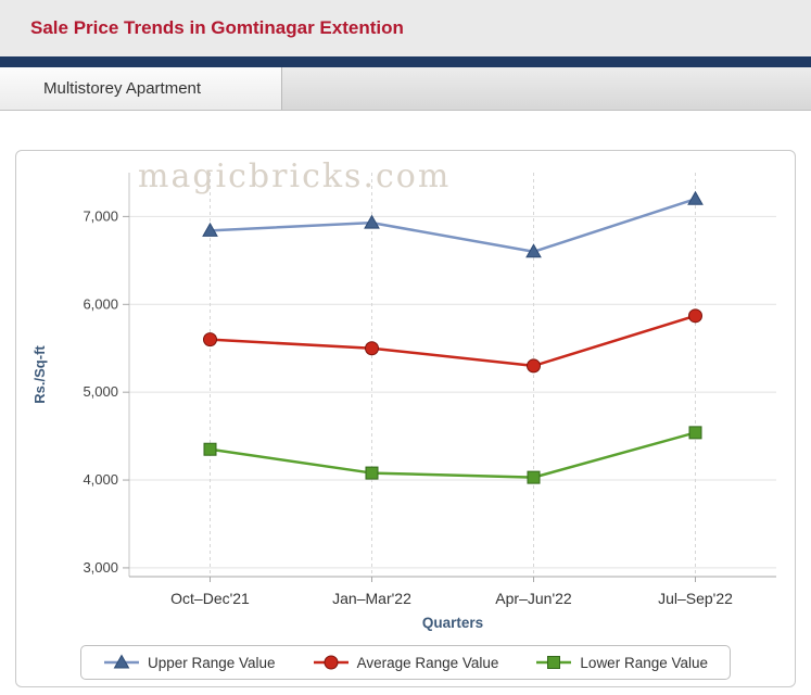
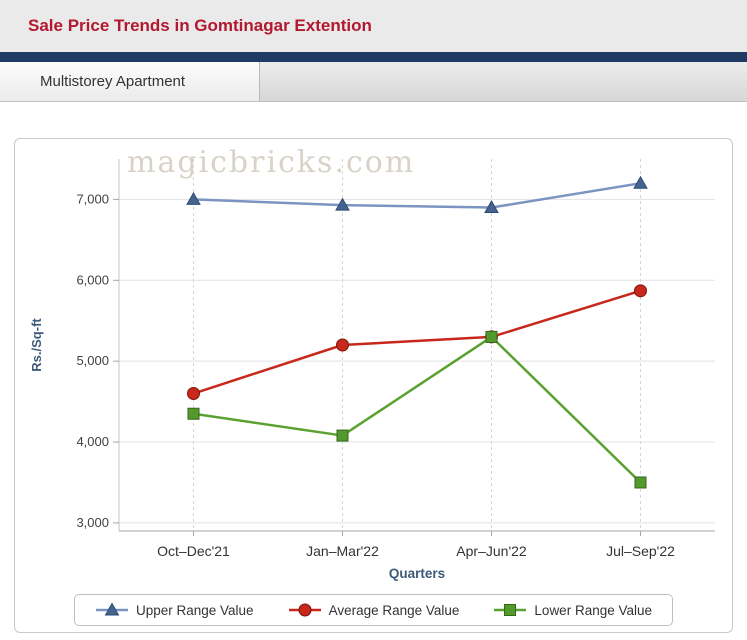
Upper Range Value/Oct–Dec'21: 6800 -> 7000
Average Range Value/Oct–Dec'21: 5600 -> 4600
Average Range Value/Jan–Mar'22: 5500 -> 5200
Upper Range Value/Apr–Jun'22: 6600 -> 6900
Lower Range Value/Apr–Jun'22: 4000 -> 5300
Lower Range Value/Jul–Sep'22: 4500 -> 3500
